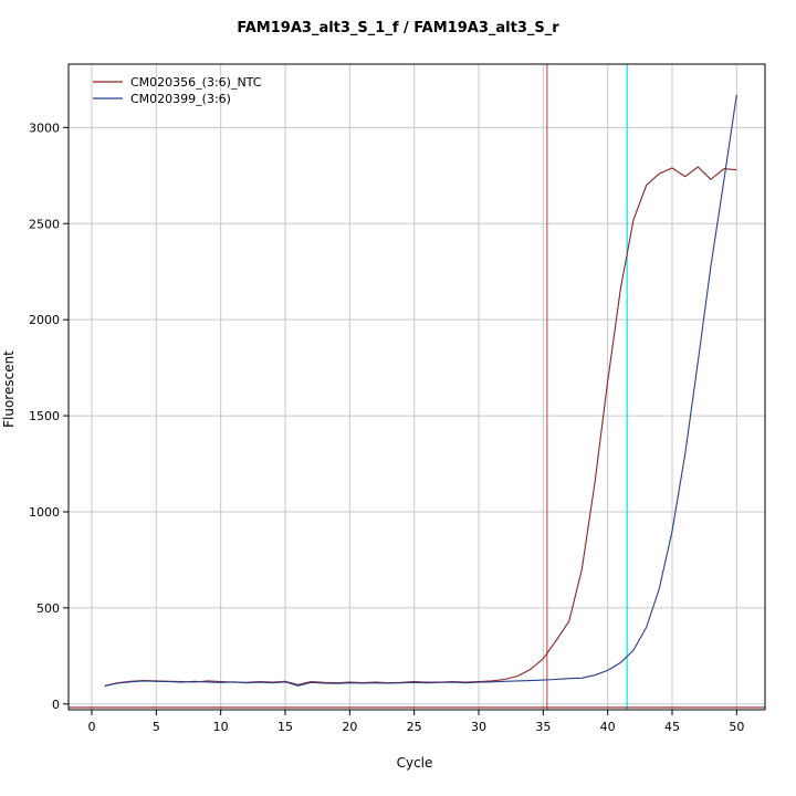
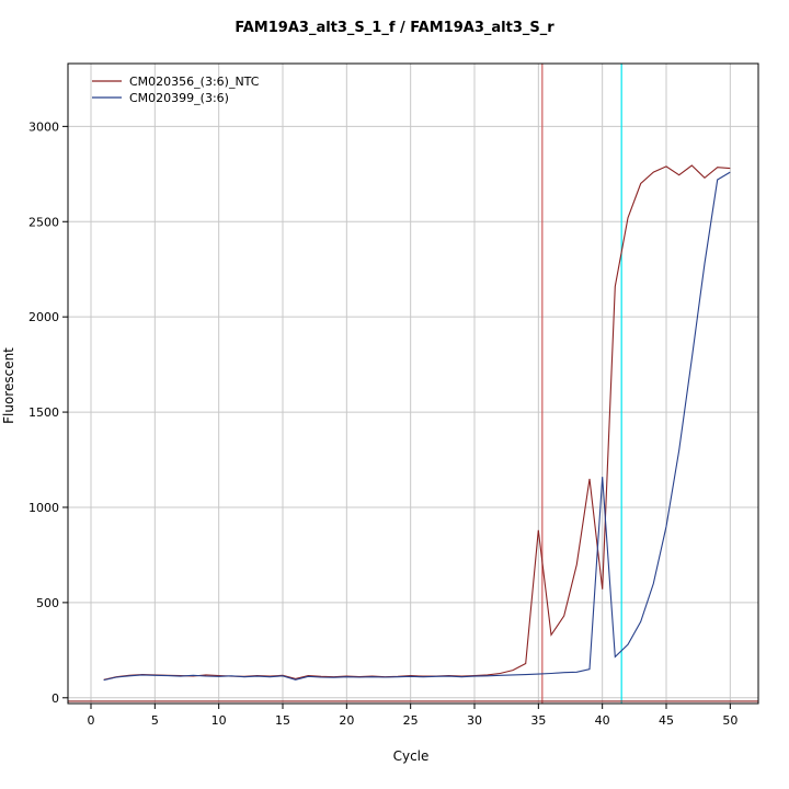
CM020356_(3:6)_NTC/35: 240 -> 880
CM020356_(3:6)_NTC/40: 1680 -> 570
CM020399_(3:6)/40: 180 -> 1160
CM020399_(3:6)/50: 3170 -> 2760
